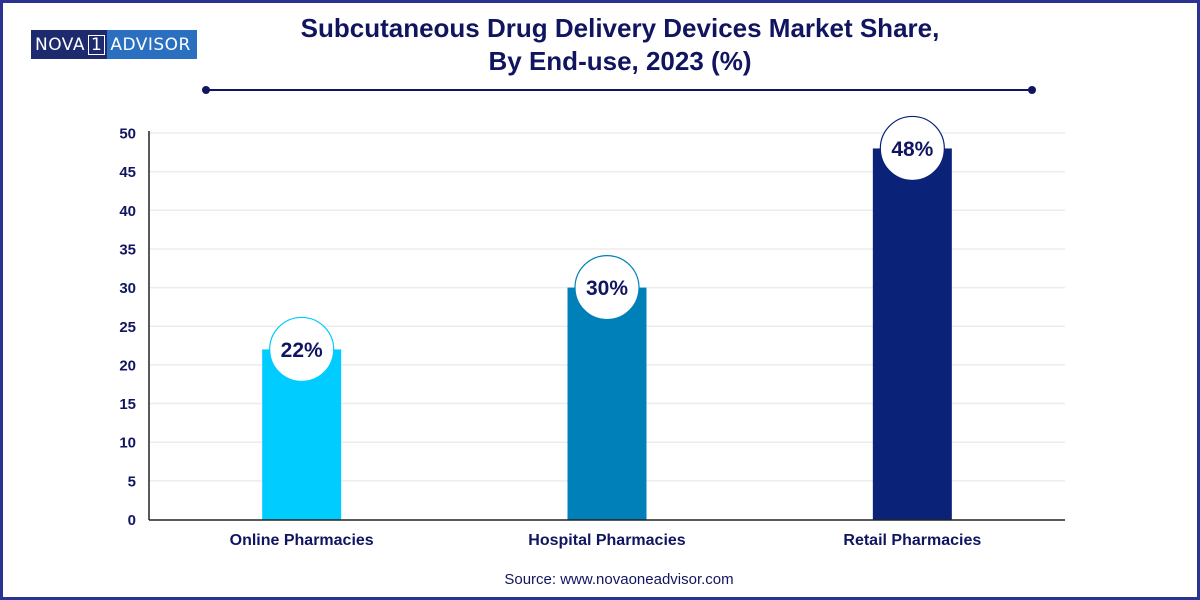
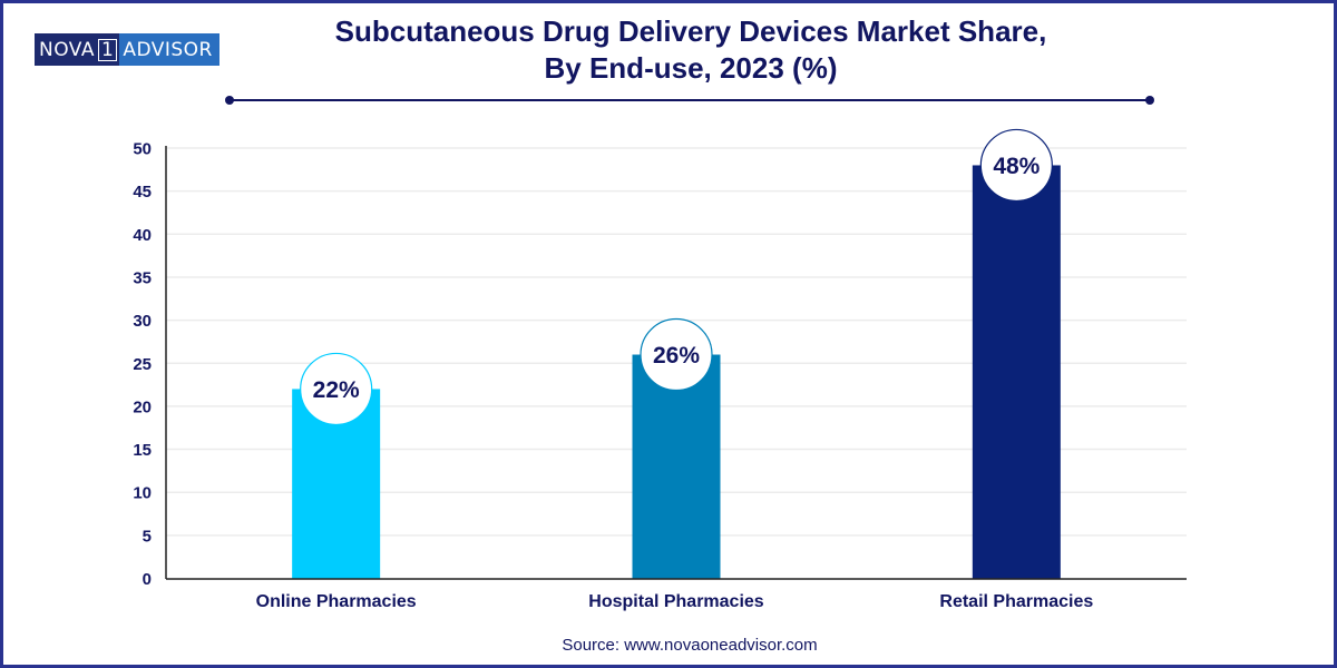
Hospital Pharmacies: 30% -> 26%
